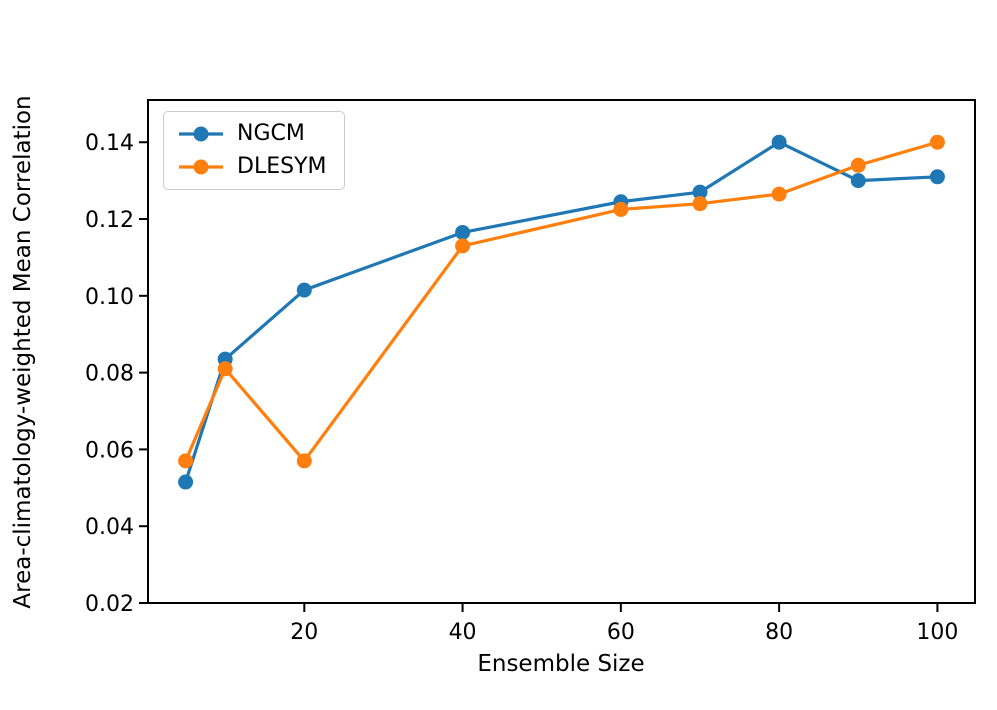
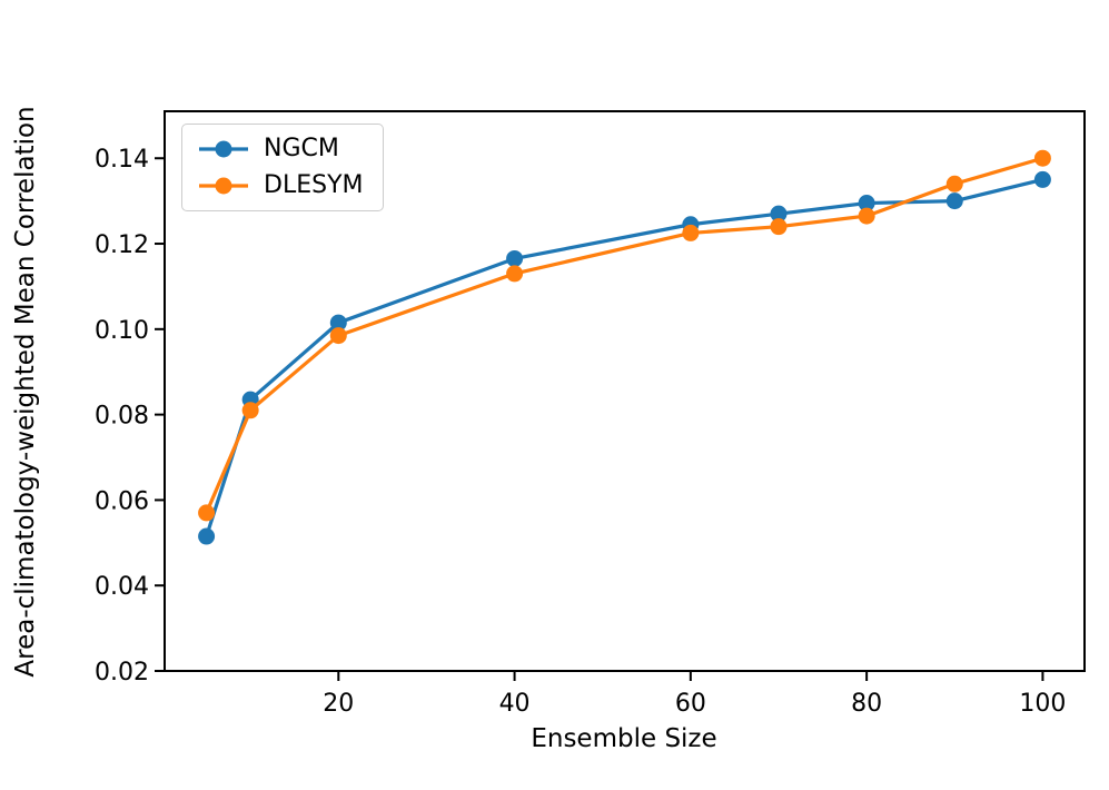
DLESYM/20: 0.057 -> 0.099
NGCM/80: 0.140 -> 0.130
NGCM/100: 0.131 -> 0.135
